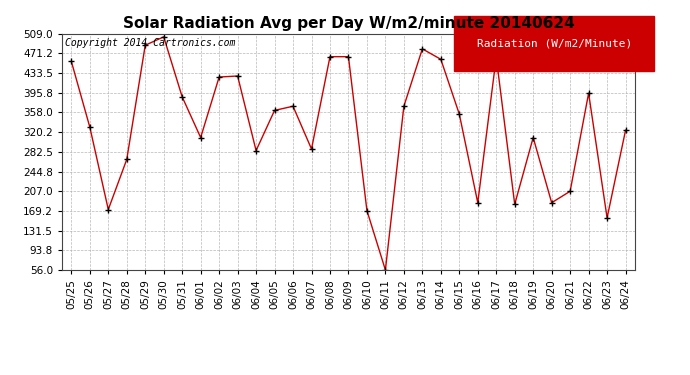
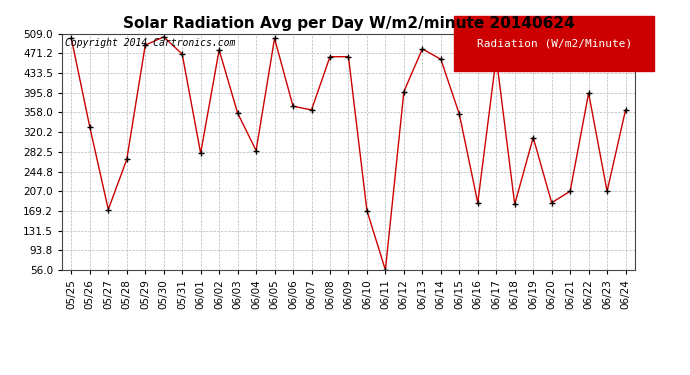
05/25: 456 -> 500
05/31: 388 -> 470
06/01: 310 -> 280
06/02: 426 -> 478
06/03: 428 -> 357
06/05: 362 -> 500
06/07: 288 -> 363
06/12: 370 -> 398
06/23: 156 -> 207
06/24: 324 -> 363
